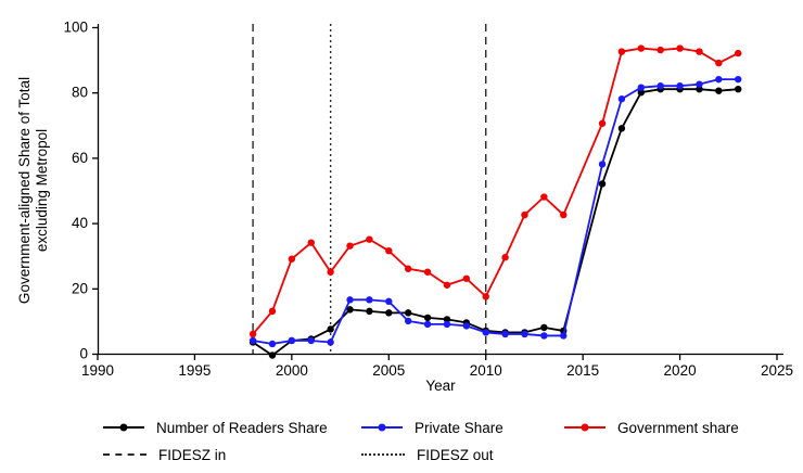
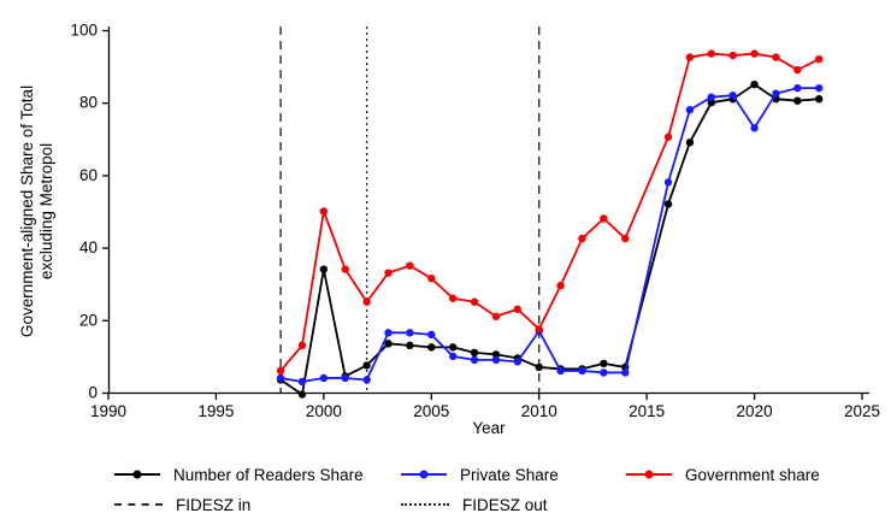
Number of Readers Share/2000: 4 -> 34
Government share/2000: 29 -> 50
Private Share/2010: 6 -> 17
Number of Readers Share/2020: 81 -> 85
Private Share/2020: 82 -> 73
